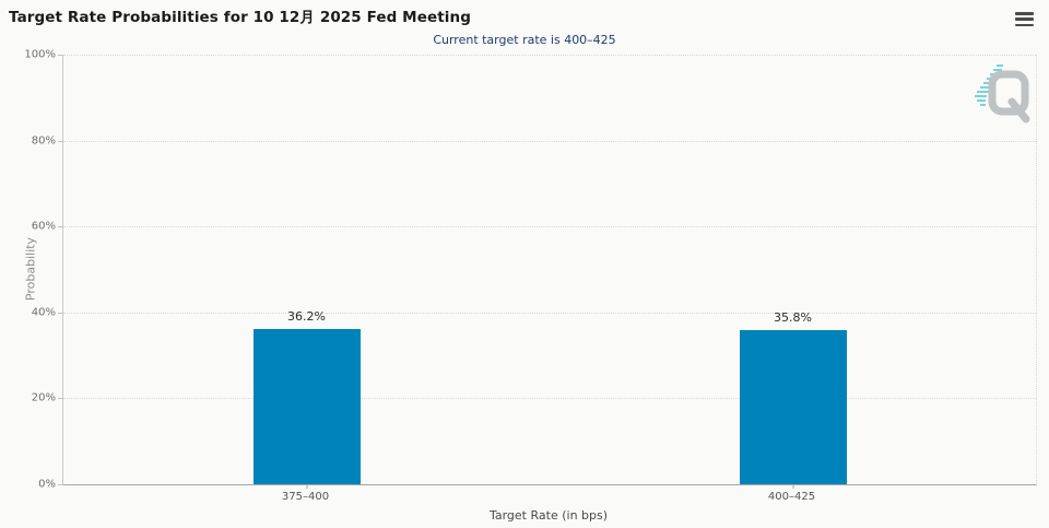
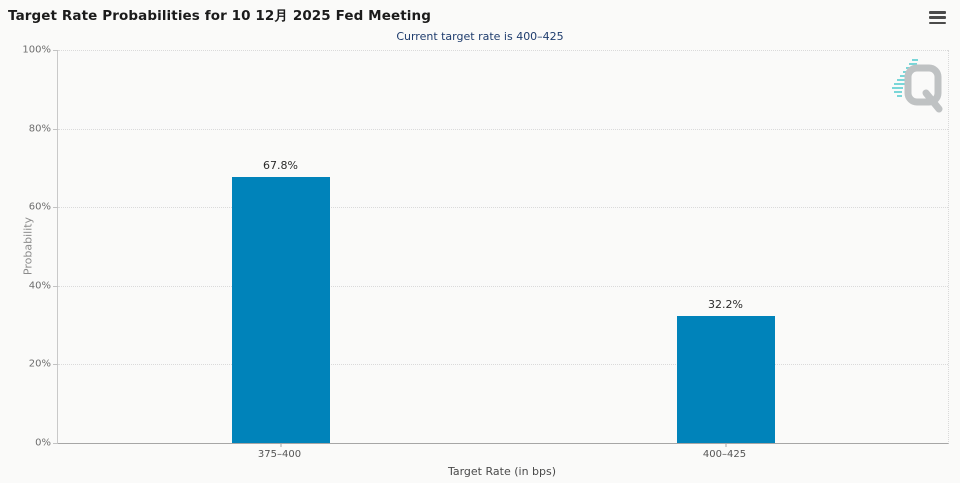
375–400: 36.2% -> 67.8%
400–425: 35.8% -> 32.2%
